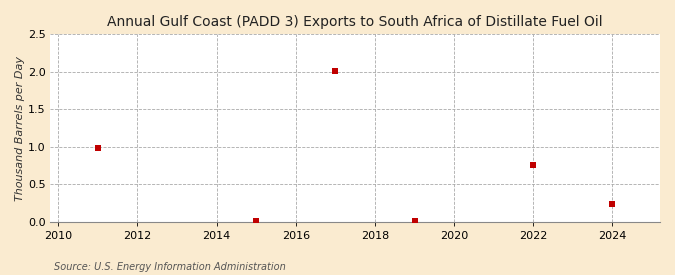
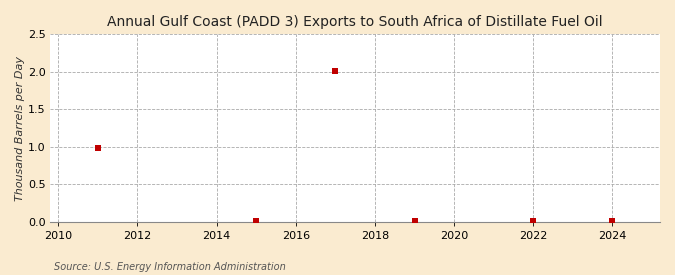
2022: 0.76 -> 0.01
2024: 0.24 -> 0.01
